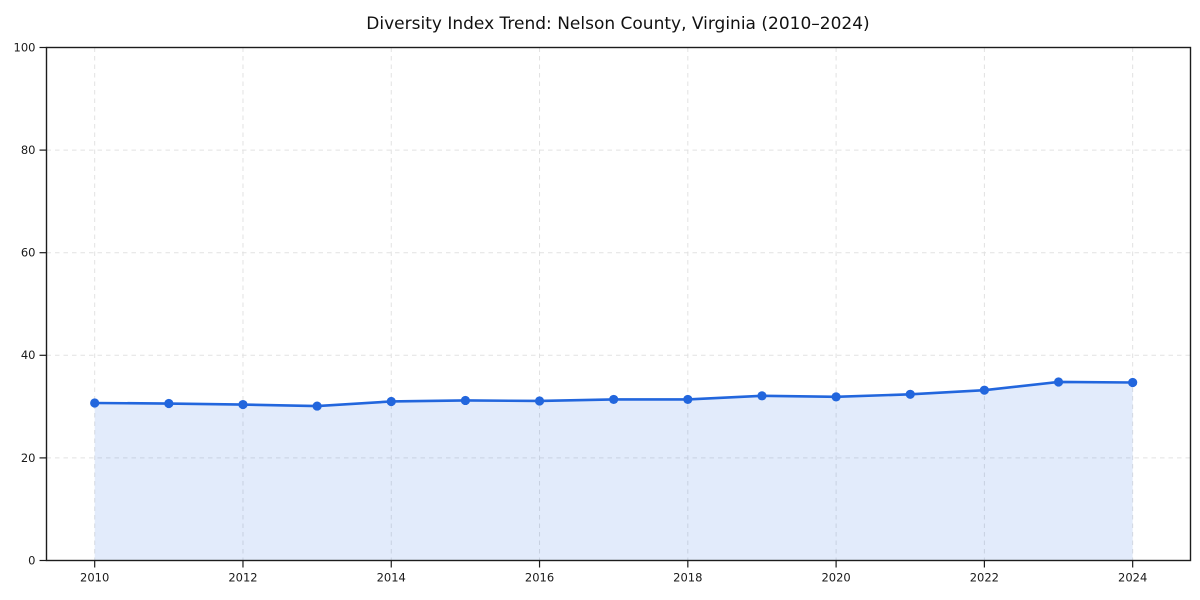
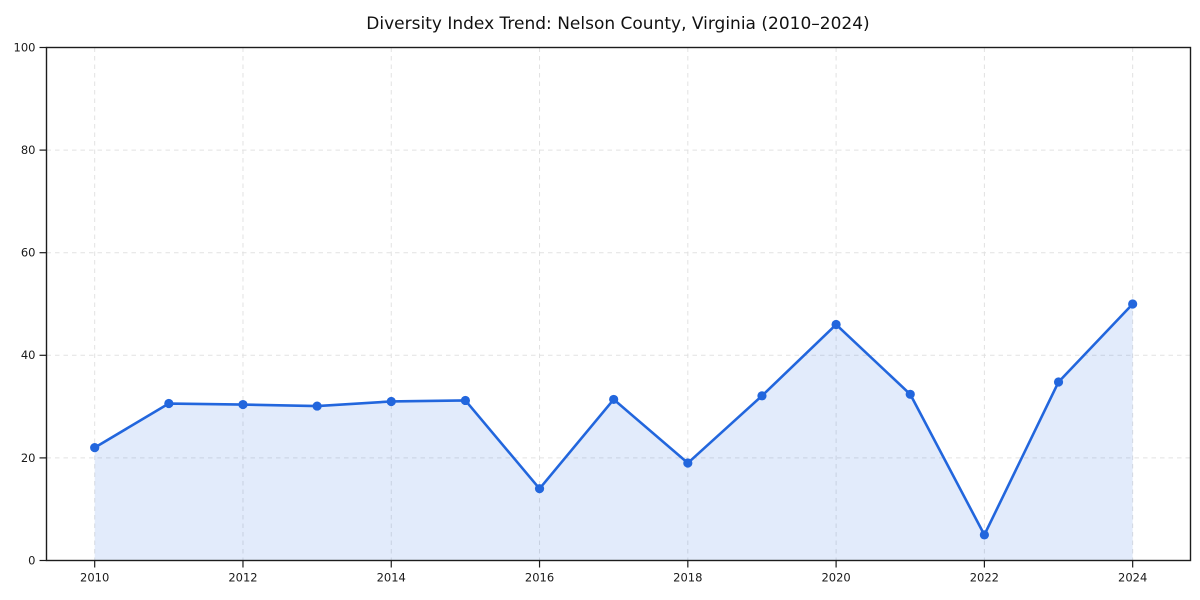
2010: 31 -> 22
2016: 31 -> 14
2018: 31 -> 19
2020: 32 -> 46
2022: 33 -> 5
2024: 35 -> 50
